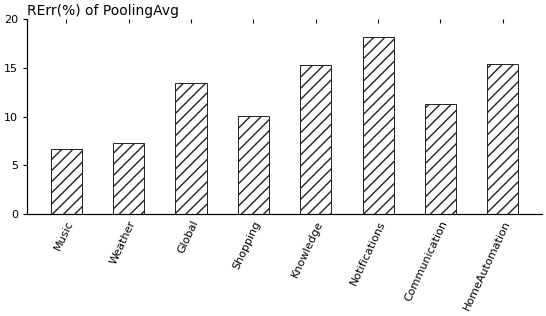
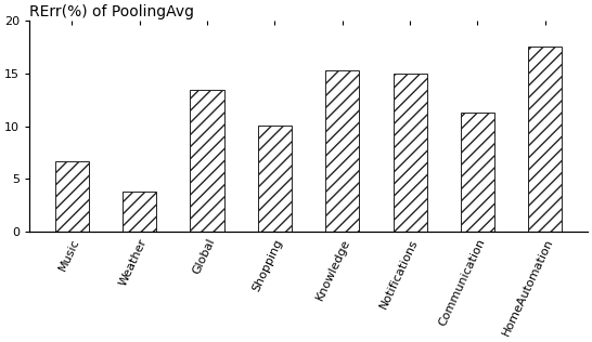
Weather: 7.3 -> 3.8
Notifications: 18.2 -> 15.0
HomeAutomation: 15.4 -> 17.6
